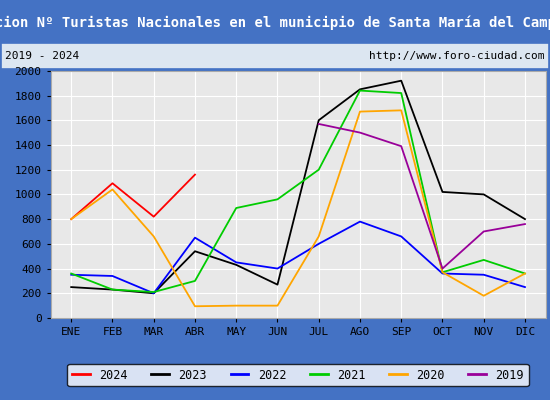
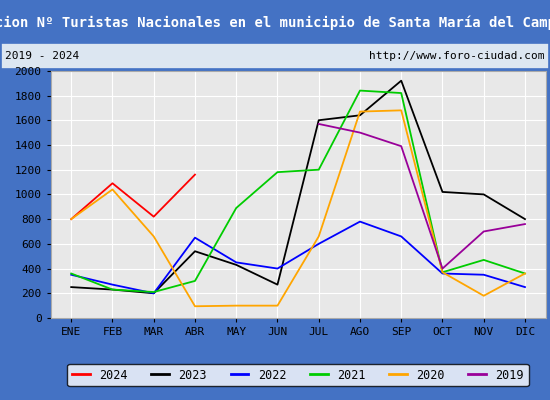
2022/FEB: 340 -> 270
2021/JUN: 960 -> 1180
2023/AGO: 1850 -> 1640
